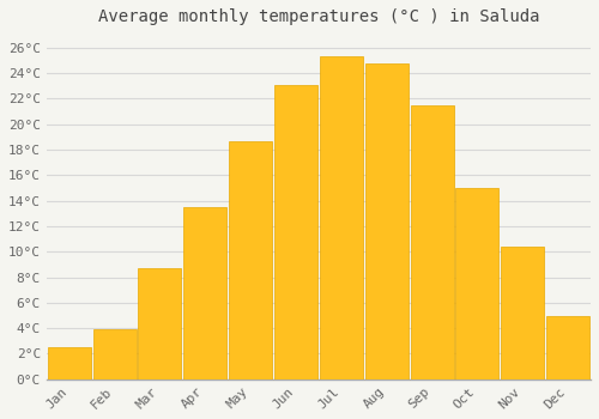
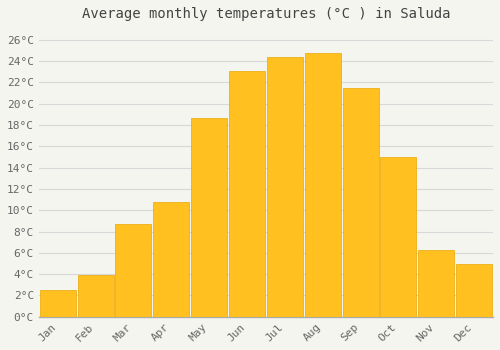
Apr: 13.5°C -> 10.8°C
Jul: 25.3°C -> 24.4°C
Nov: 10.4°C -> 6.3°C
